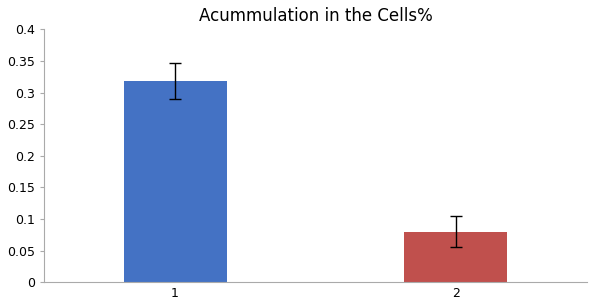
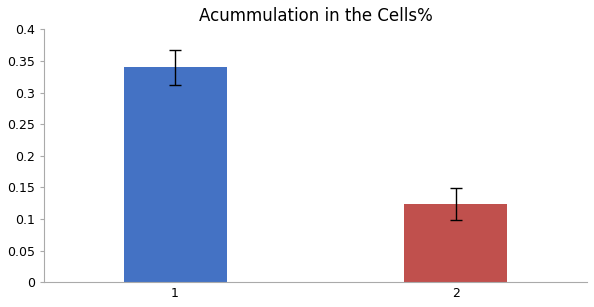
1: 0.318 -> 0.340
2: 0.080 -> 0.124
